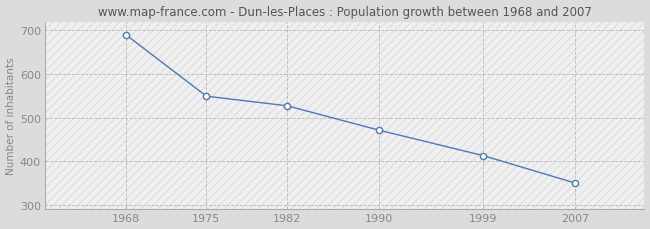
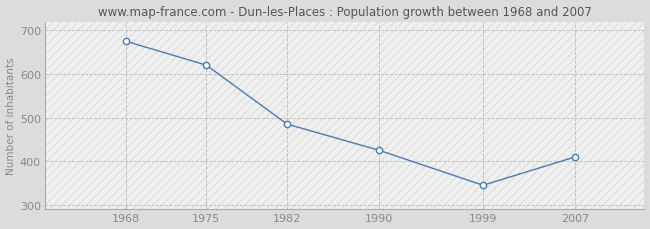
1968: 690 -> 675
1975: 549 -> 620
1982: 527 -> 485
1990: 471 -> 425
1999: 413 -> 345
2007: 350 -> 410
